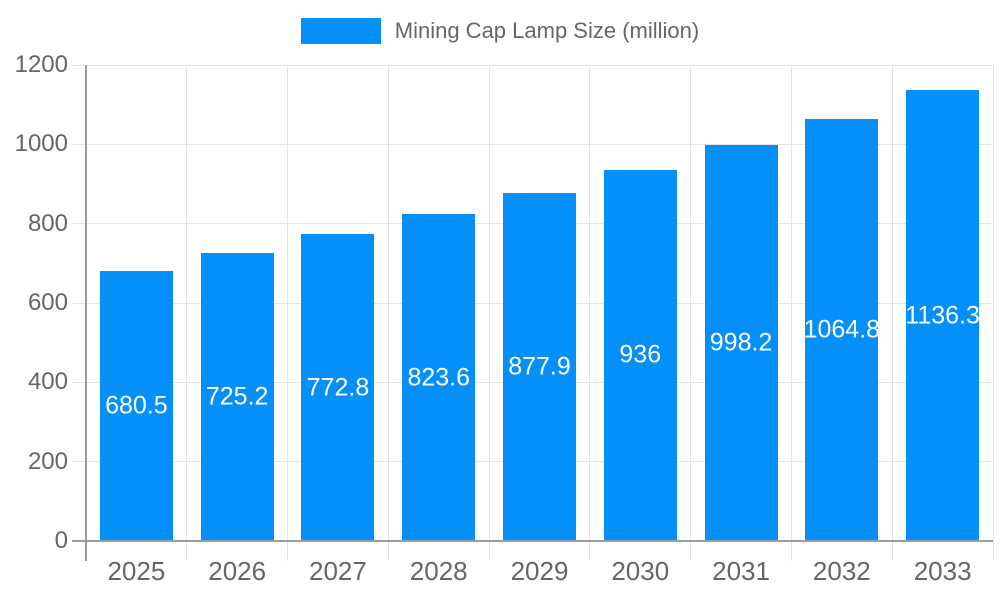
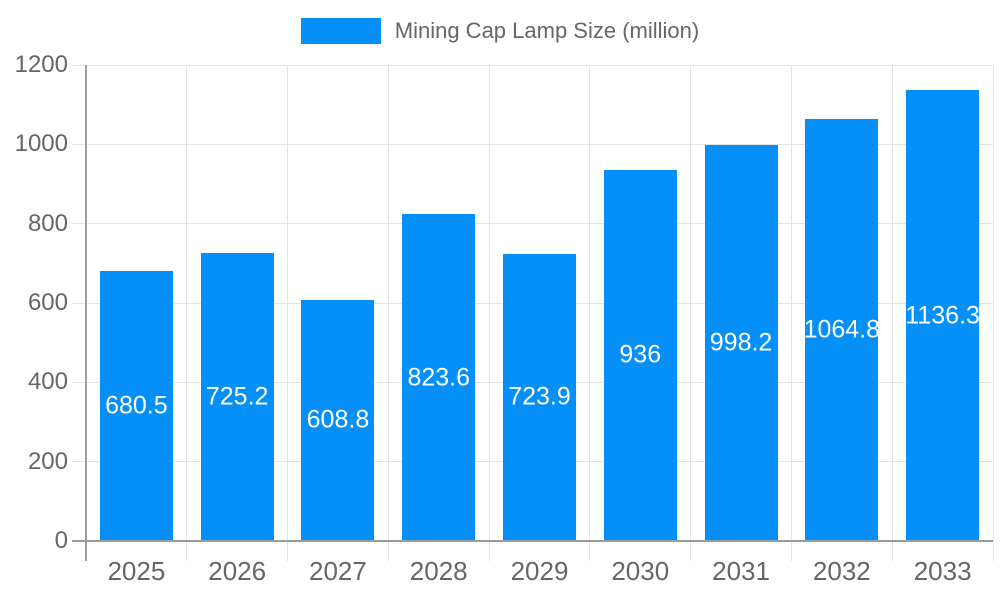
2027: 772.8 -> 608.8
2029: 877.9 -> 723.9
